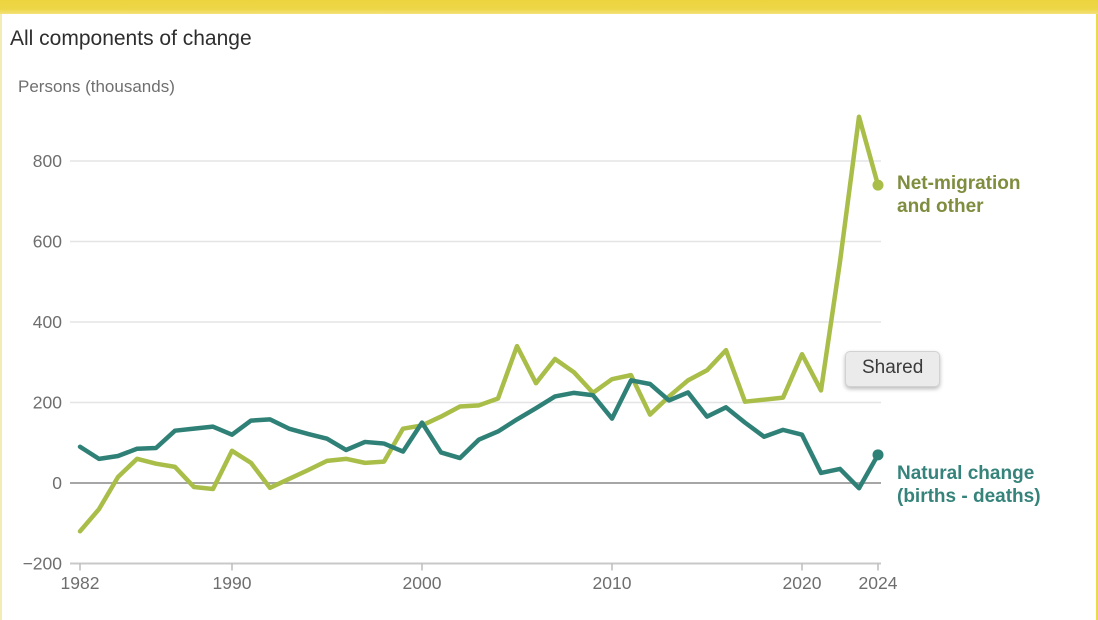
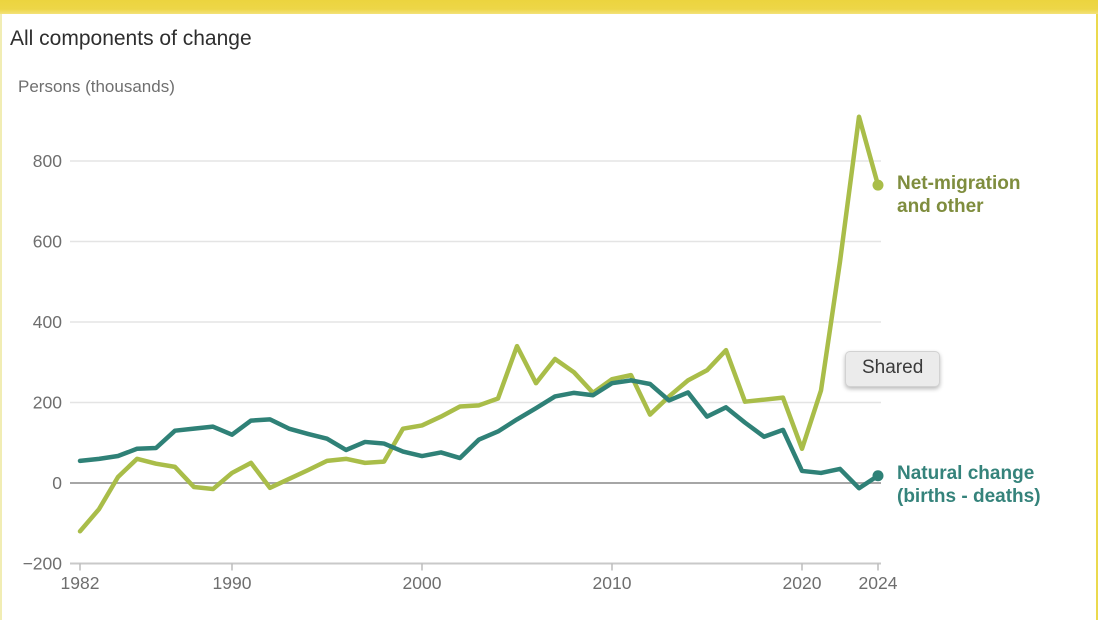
Natural change (births - deaths)/1982: 90 -> 60
Net-migration and other/1990: 80 -> 20
Natural change (births - deaths)/2000: 150 -> 70
Natural change (births - deaths)/2010: 160 -> 250
Net-migration and other/2020: 320 -> 80
Natural change (births - deaths)/2020: 120 -> 30
Natural change (births - deaths)/2024: 70 -> 20
